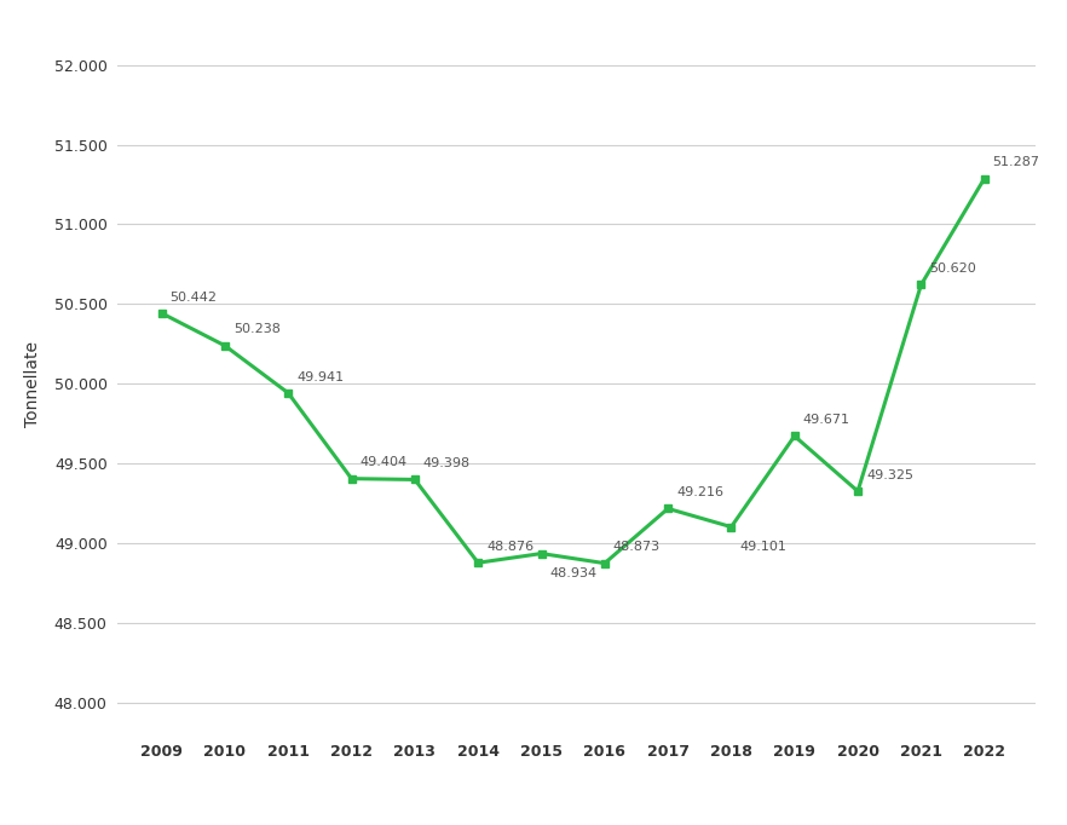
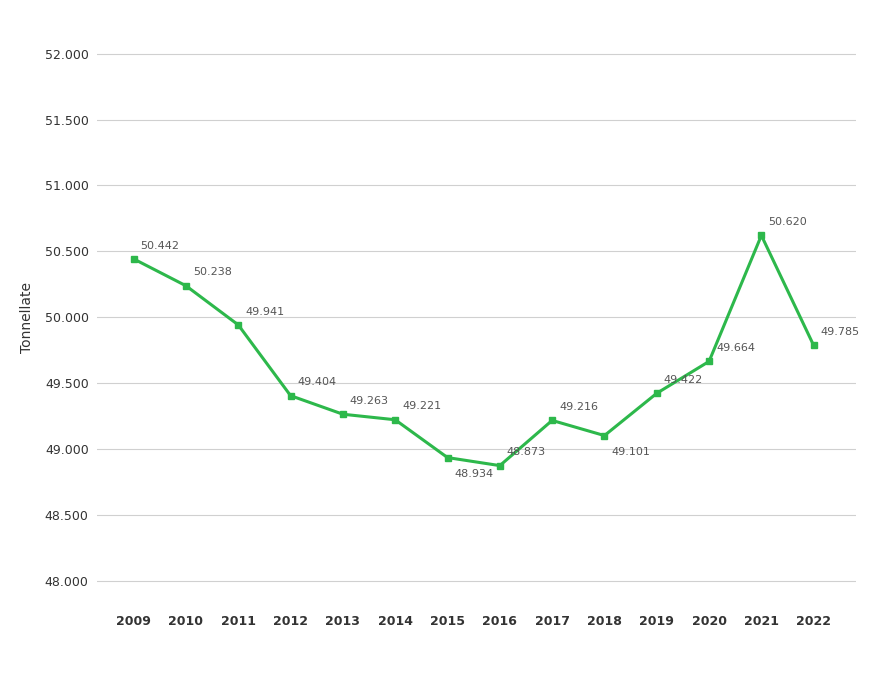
2013: 49.398 -> 49.263
2014: 48.876 -> 49.221
2019: 49.671 -> 49.422
2020: 49.325 -> 49.664
2022: 51.287 -> 49.785
